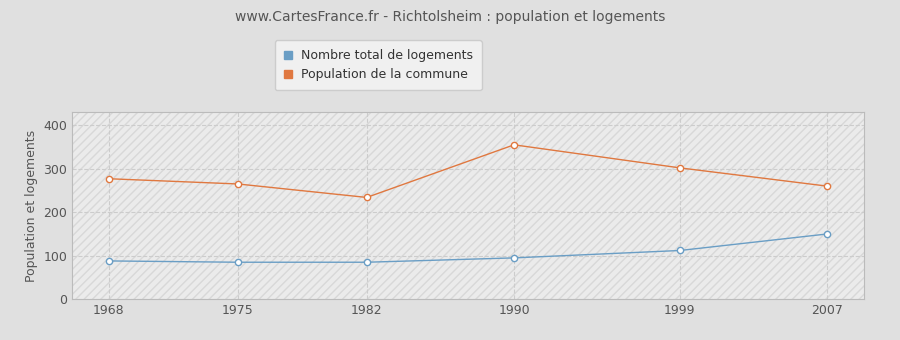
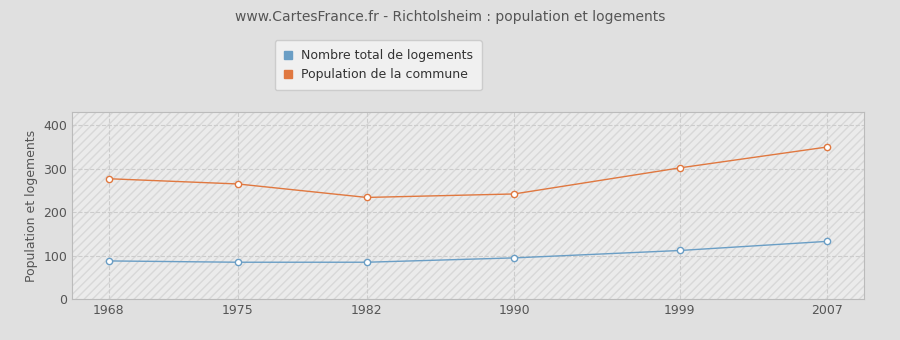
Population de la commune/1990: 355 -> 242
Nombre total de logements/2007: 150 -> 133
Population de la commune/2007: 260 -> 350
